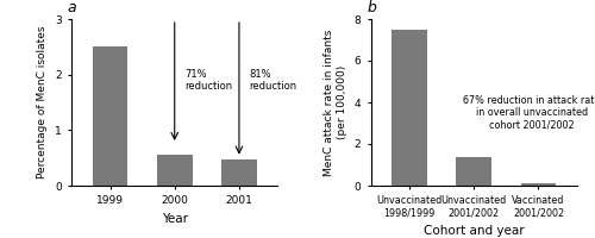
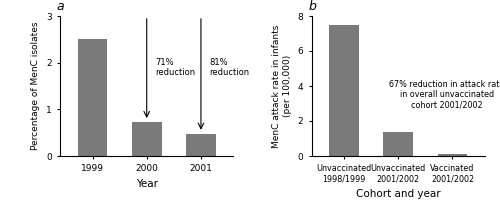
2000: 0.55 -> 0.72
